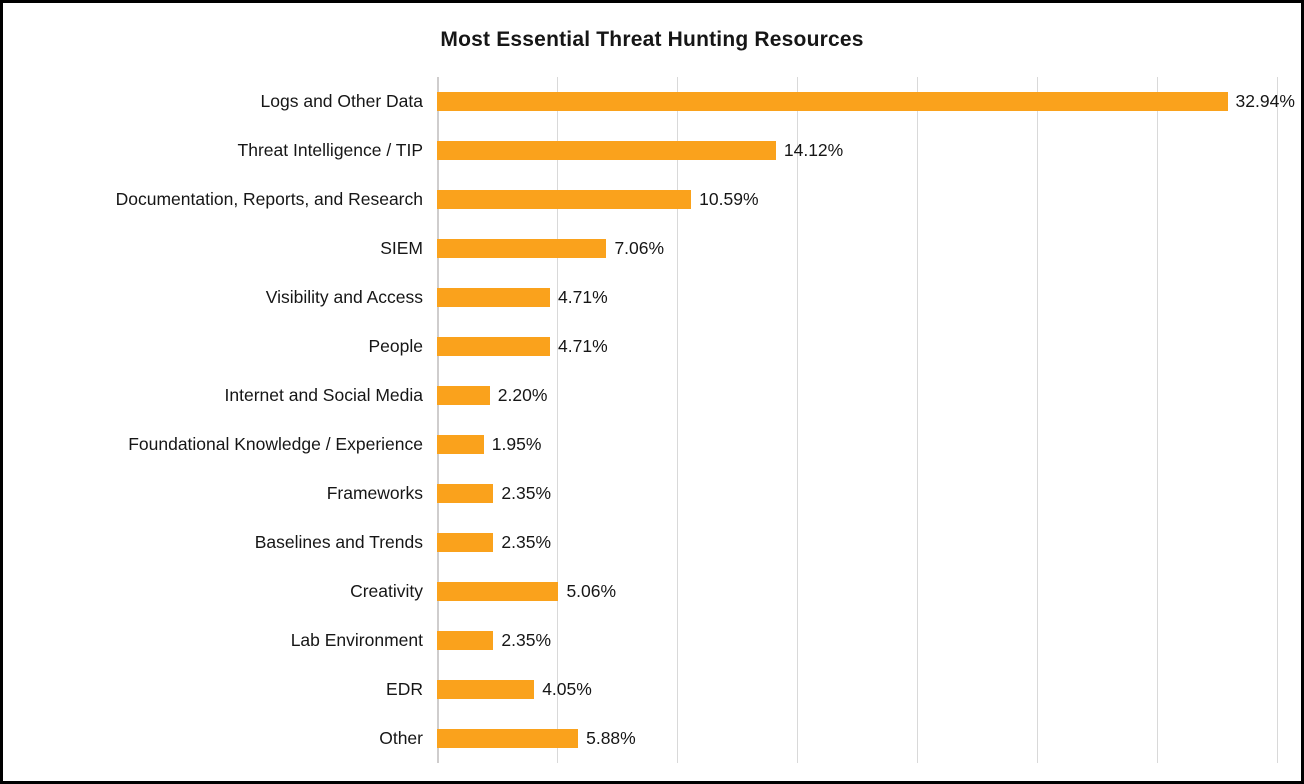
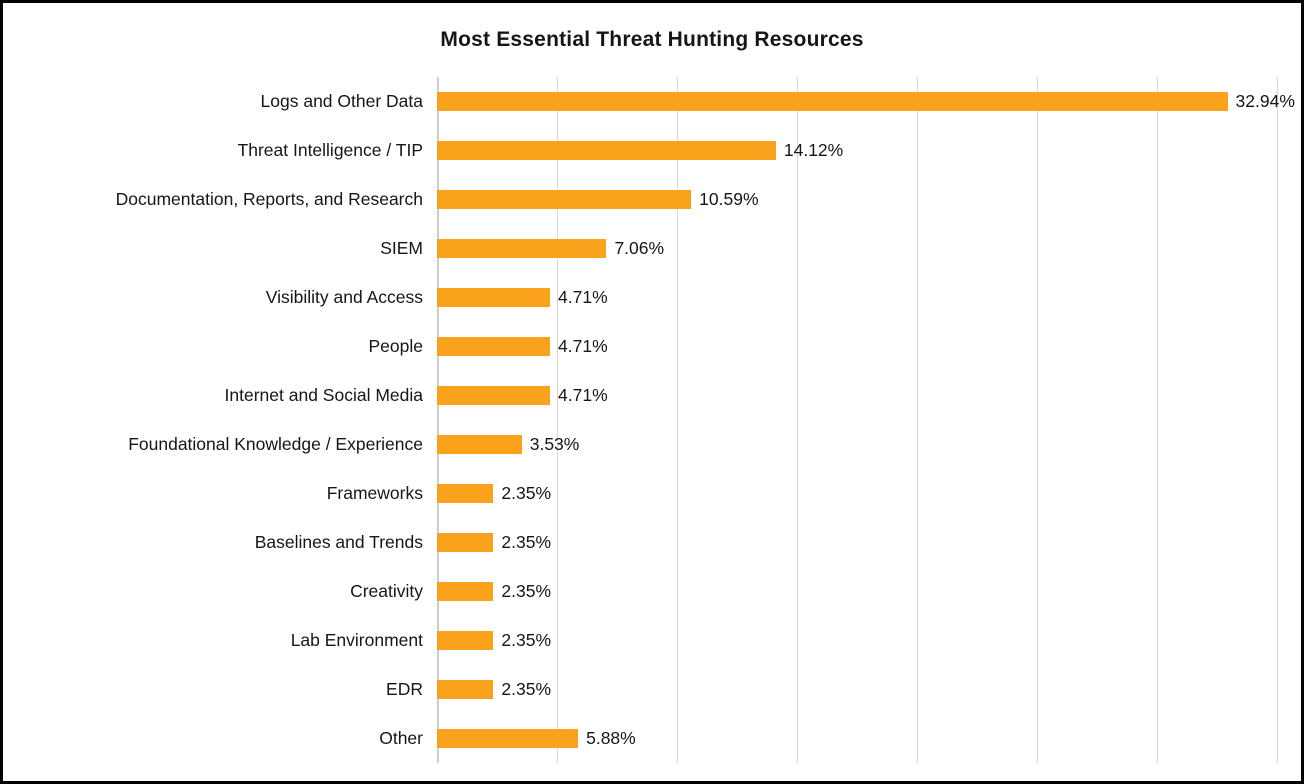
Internet and Social Media: 2.20% -> 4.71%
Foundational Knowledge / Experience: 1.95% -> 3.53%
Creativity: 5.06% -> 2.35%
EDR: 4.05% -> 2.35%
